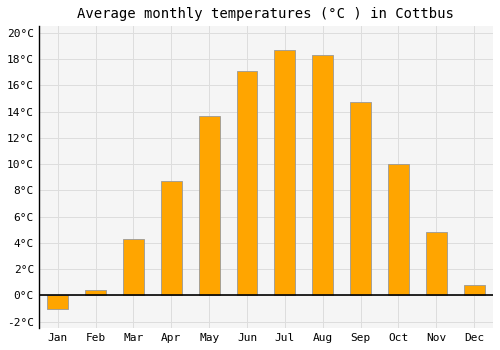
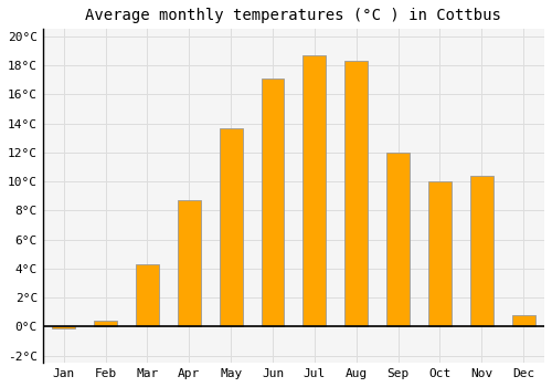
Jan: -1.0°C -> -0.1°C
Sep: 14.7°C -> 12.0°C
Nov: 4.8°C -> 10.4°C
